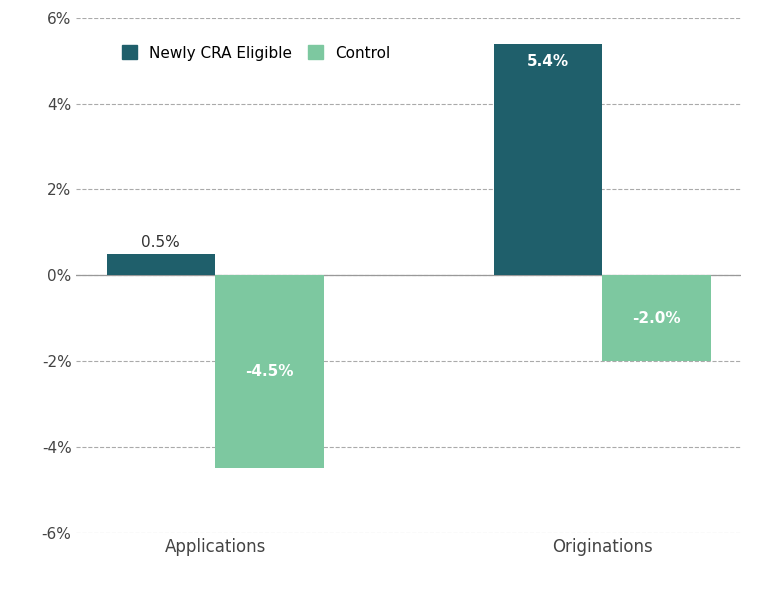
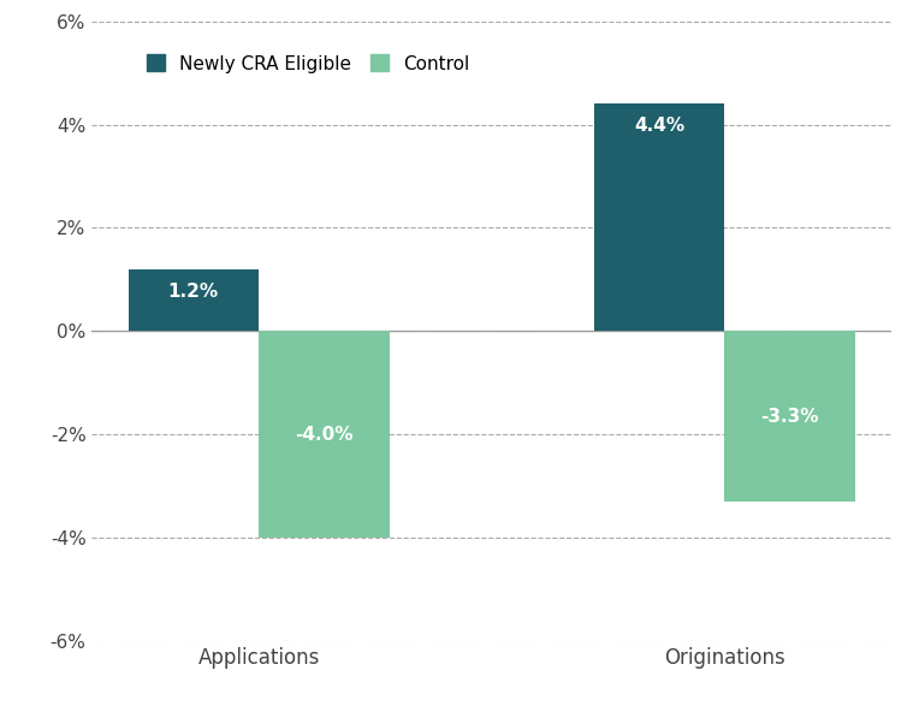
Newly CRA Eligible/Applications: 0.5% -> 1.2%
Control/Applications: -4.5% -> -4.0%
Newly CRA Eligible/Originations: 5.4% -> 4.4%
Control/Originations: -2.0% -> -3.3%
